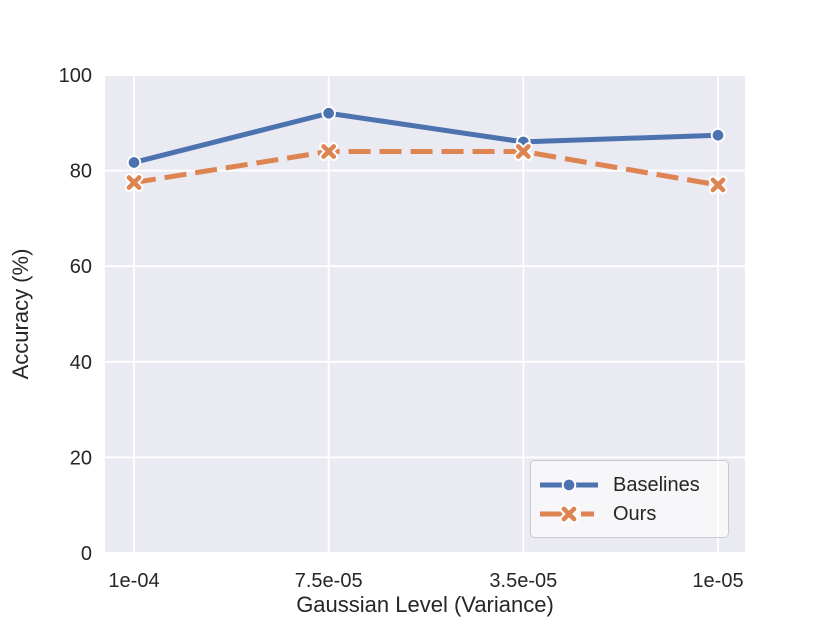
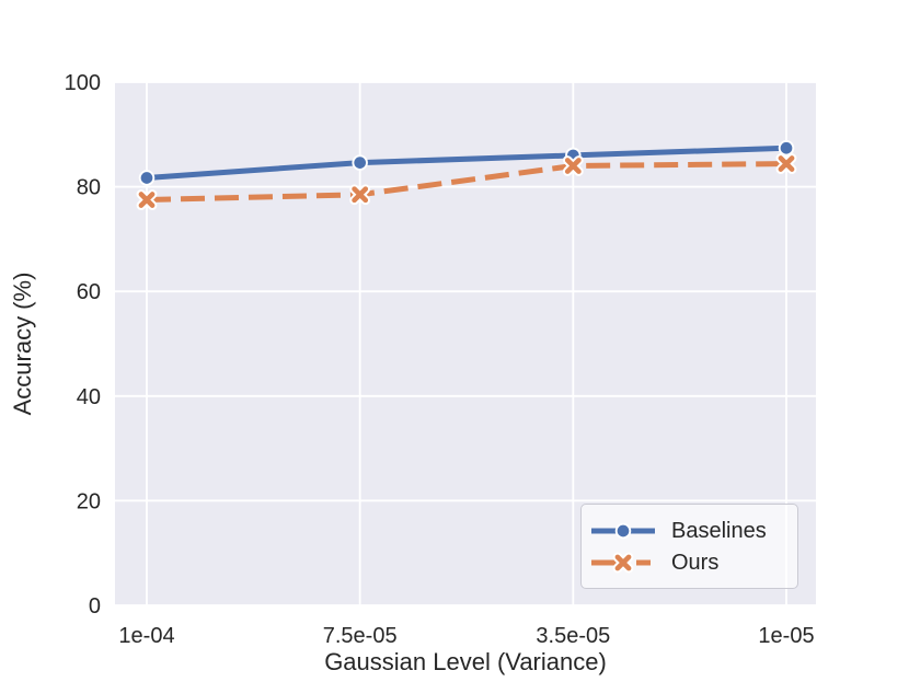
Baselines/7.5e-05: 92 -> 85
Ours/7.5e-05: 84 -> 78
Ours/1e-05: 77 -> 84
